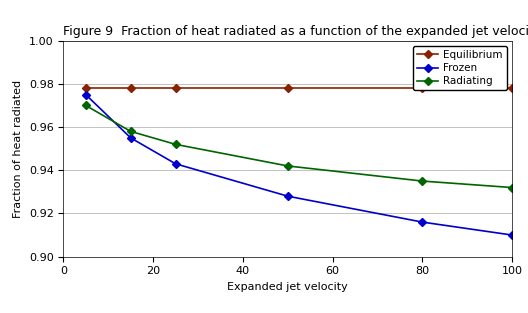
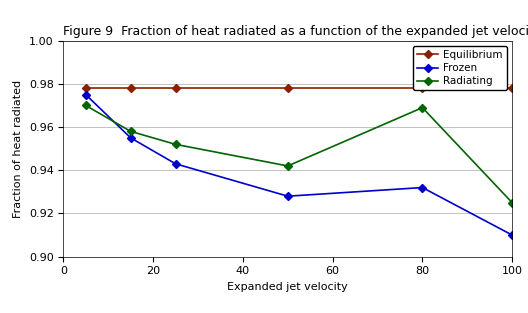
Frozen/80: 0.916 -> 0.932
Radiating/80: 0.935 -> 0.969
Radiating/100: 0.932 -> 0.925
